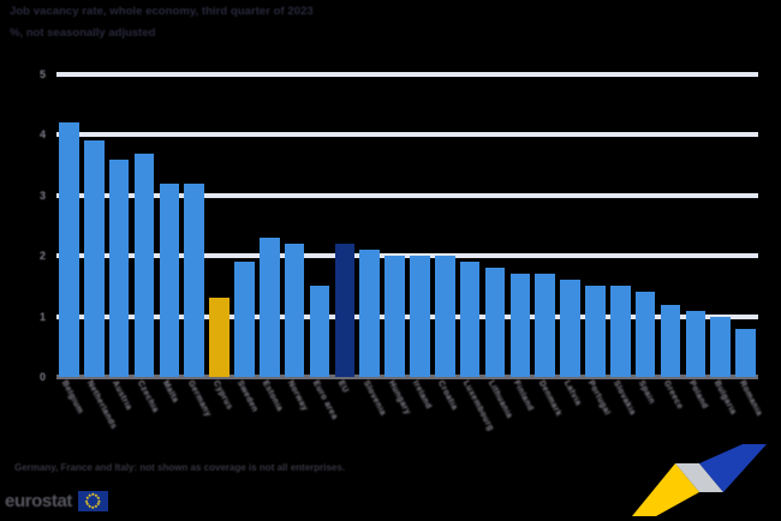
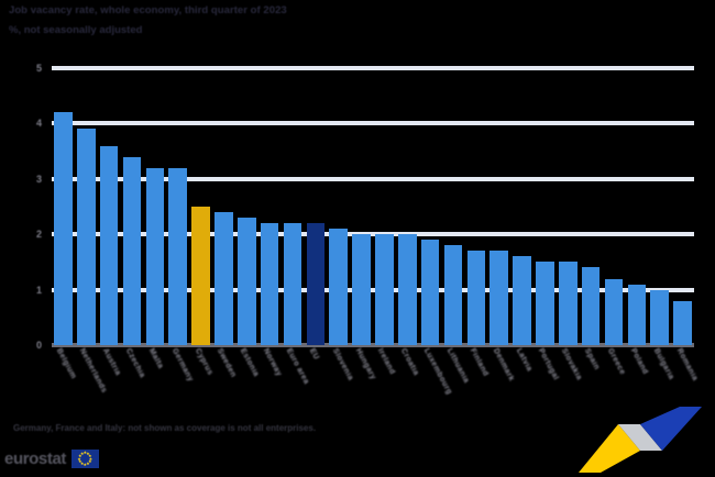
Czechia: 3.7 -> 3.4
Cyprus: 1.3 -> 2.5
Sweden: 1.9 -> 2.4
Euro area: 1.5 -> 2.2
